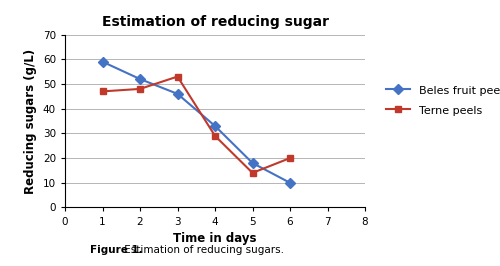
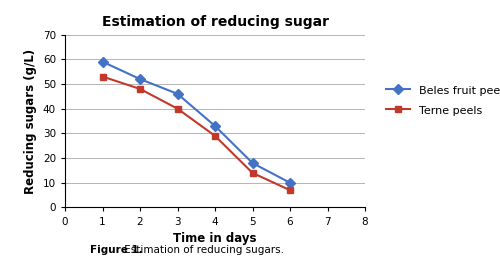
Terne peels/1: 47 -> 53
Terne peels/3: 53 -> 40
Terne peels/6: 20 -> 7
